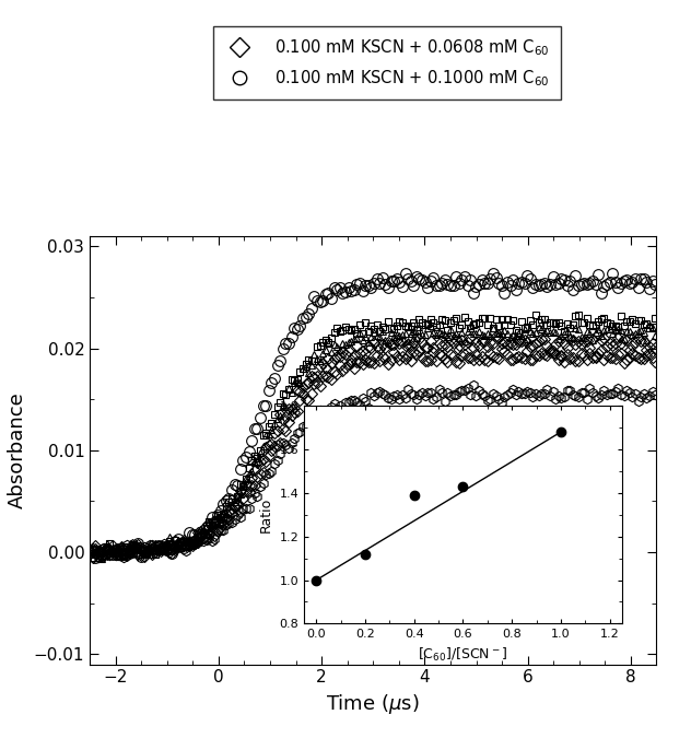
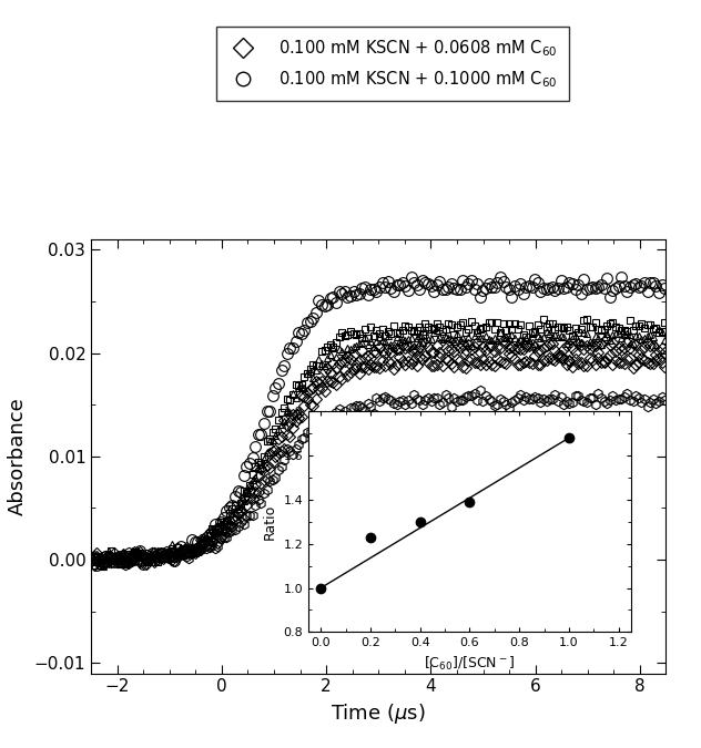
0.2: 1.12 -> 1.23
0.4: 1.39 -> 1.30
0.6: 1.43 -> 1.39
